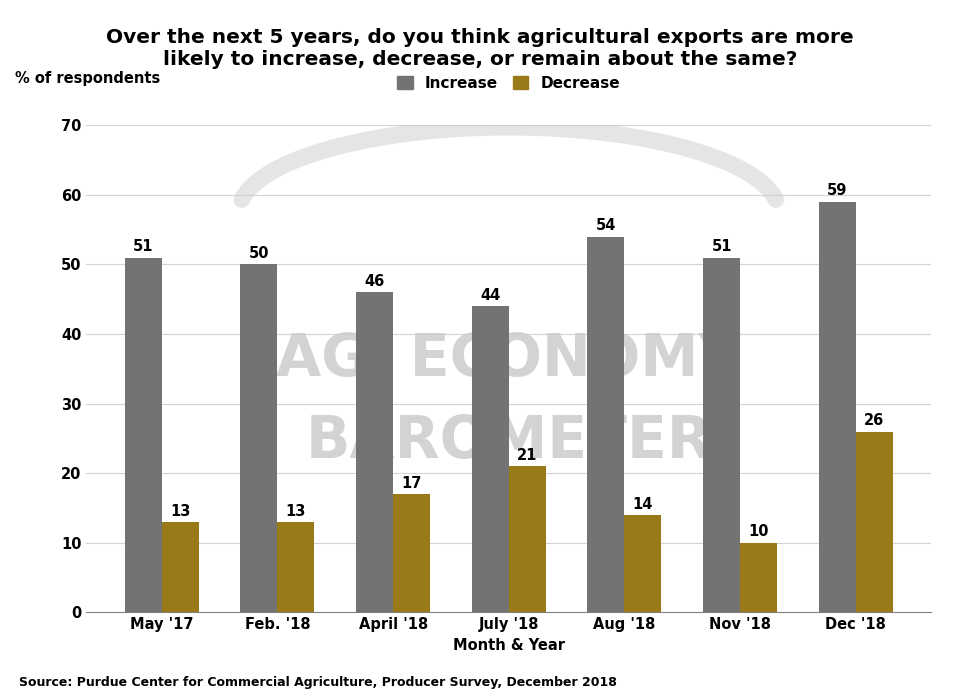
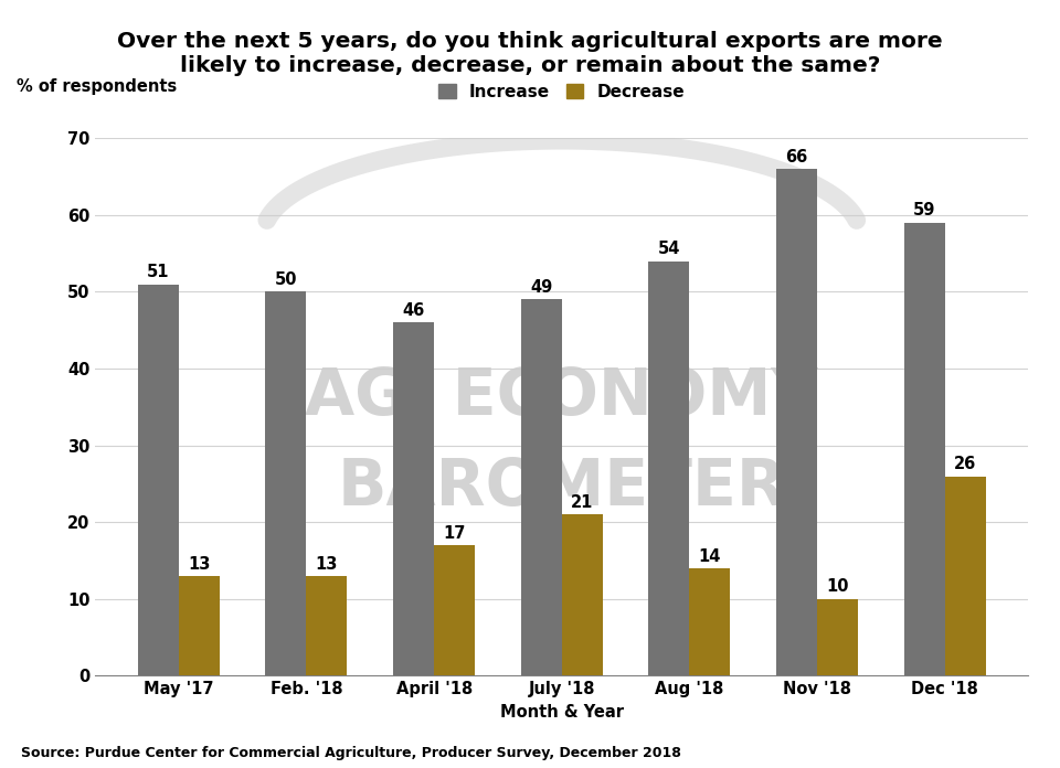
Increase/July '18: 44 -> 49
Increase/Nov '18: 51 -> 66
